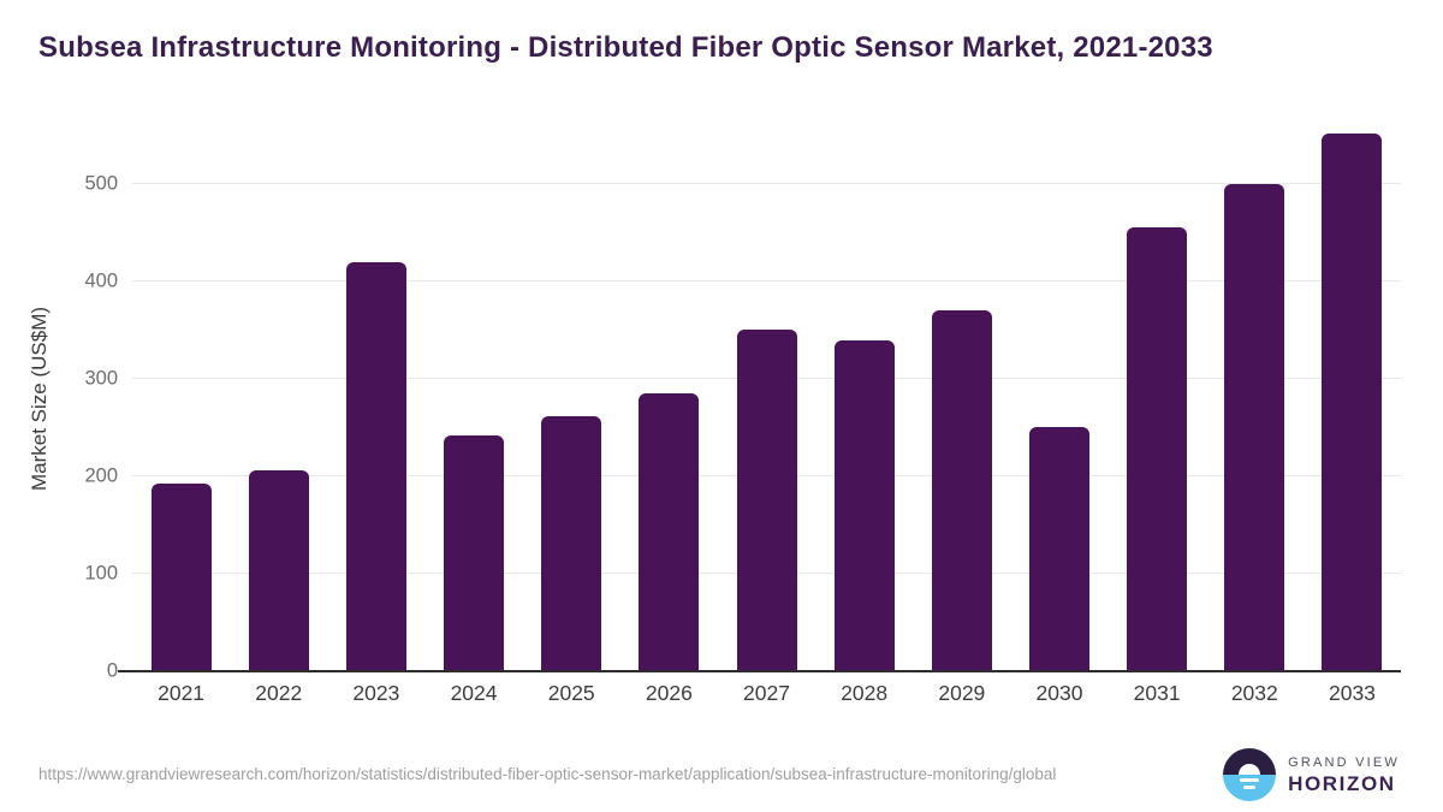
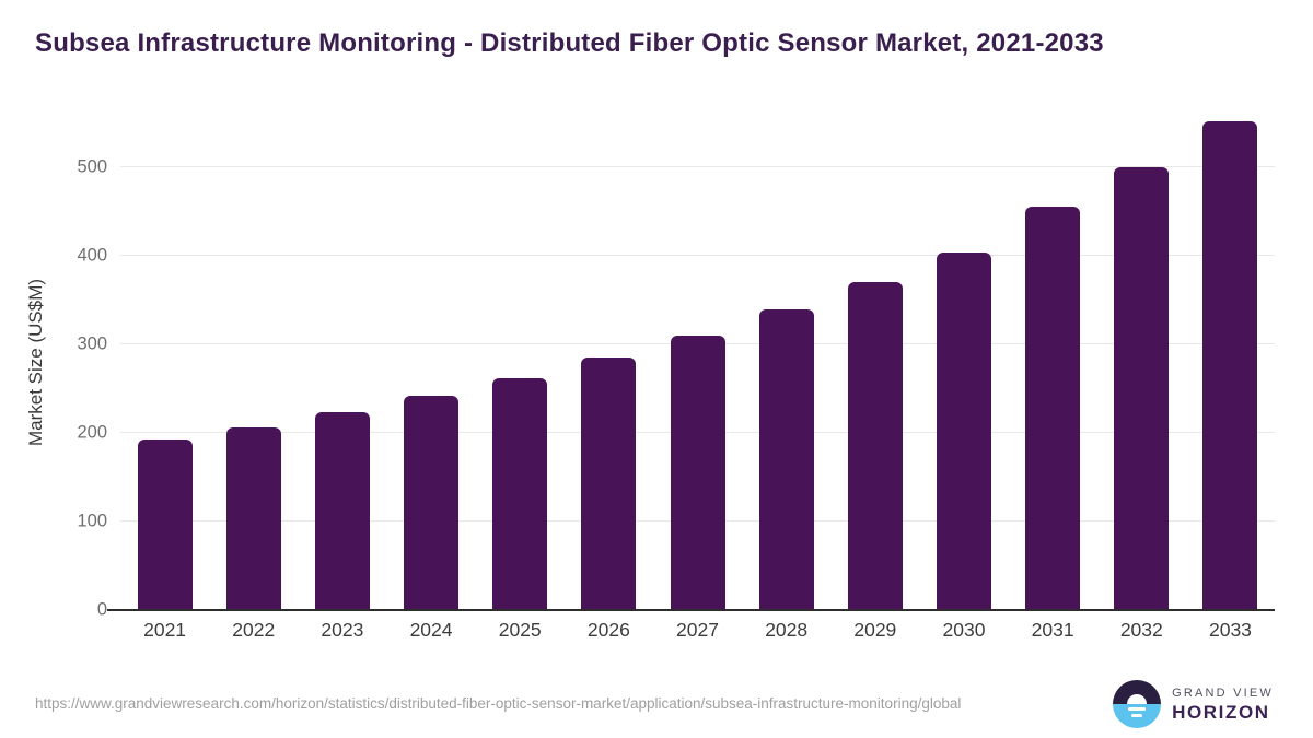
2023: 420 -> 220
2027: 350 -> 310
2030: 250 -> 400
